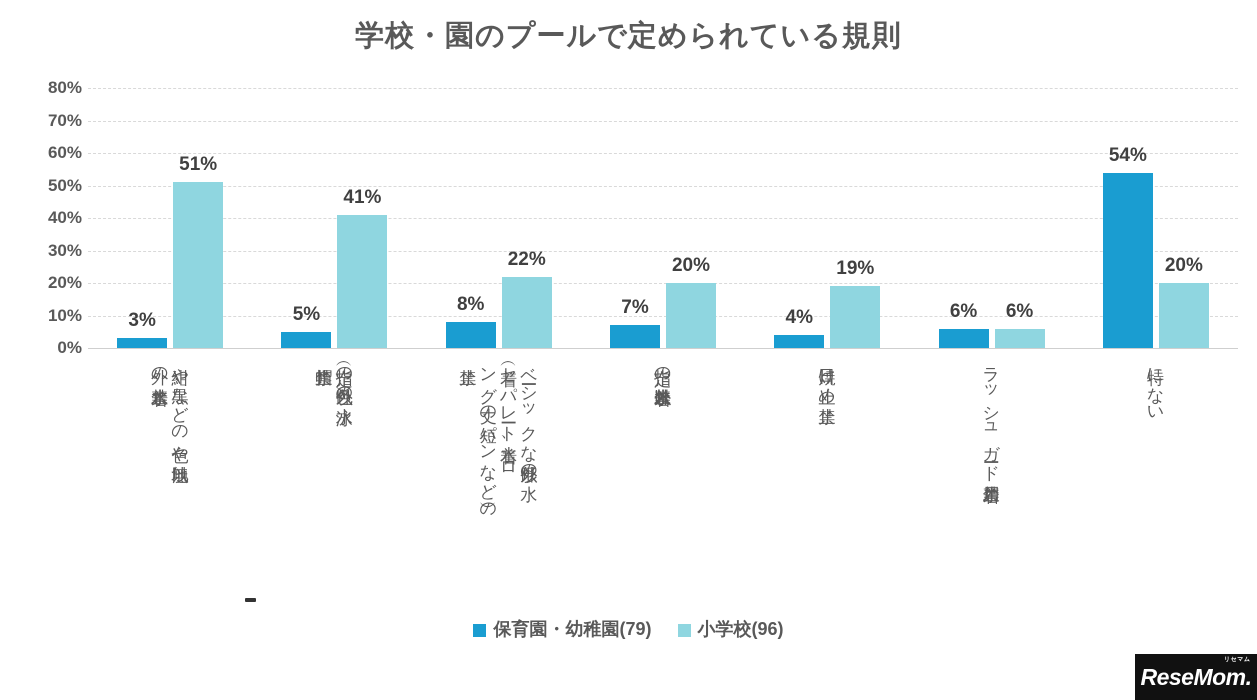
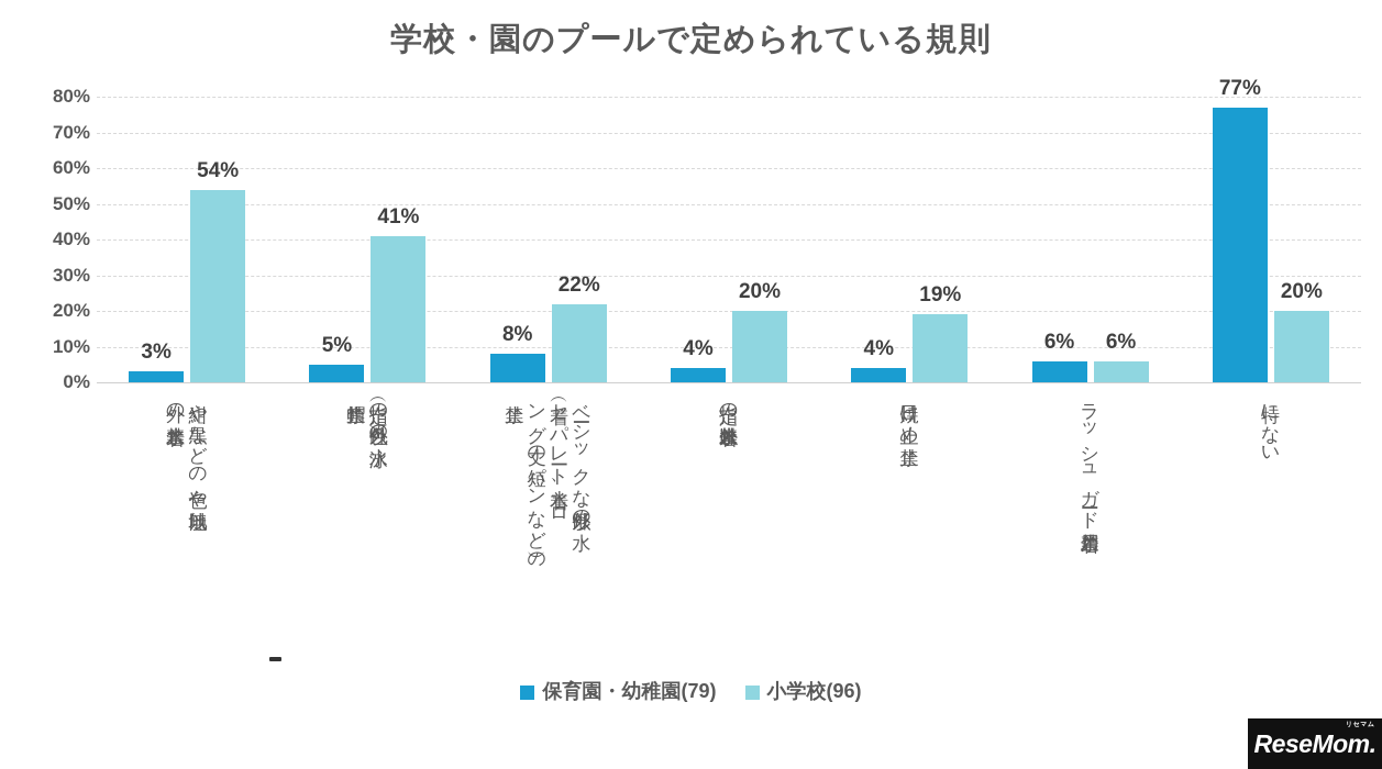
小学校(96)/紺や黒などの色や無地以外の水着禁止: 51% -> 54%
保育園・幼稚園(79)/指定の水着以外禁止: 7% -> 4%
保育園・幼稚園(79)/特にない: 54% -> 77%
